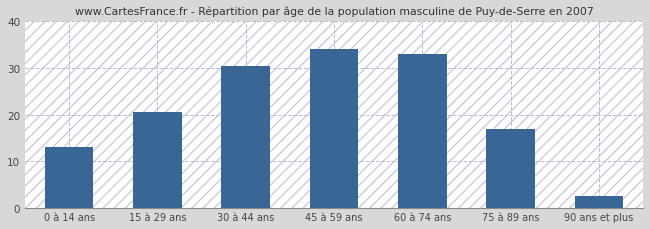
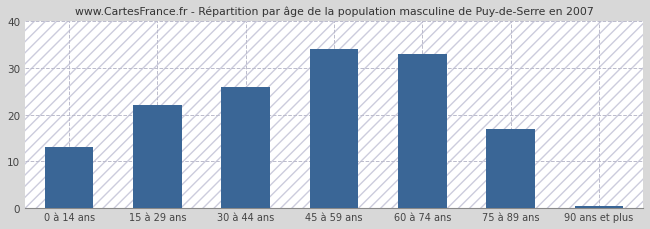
15 à 29 ans: 20.5 -> 22.0
30 à 44 ans: 30.5 -> 26.0
90 ans et plus: 2.5 -> 0.5
